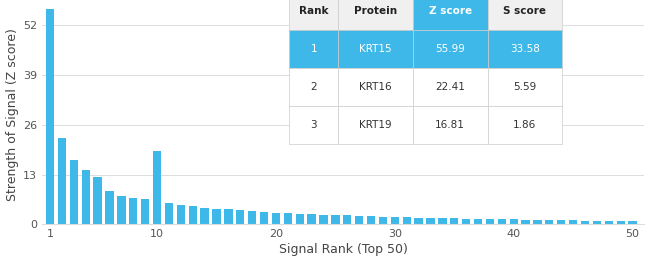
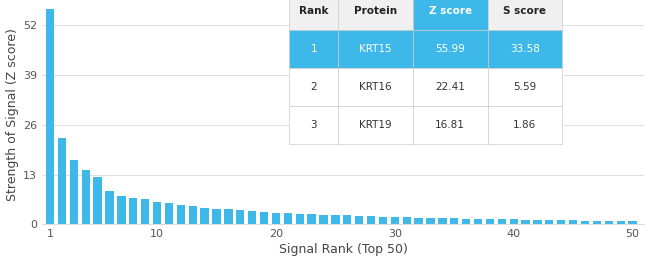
10: 19.0 -> 5.9
